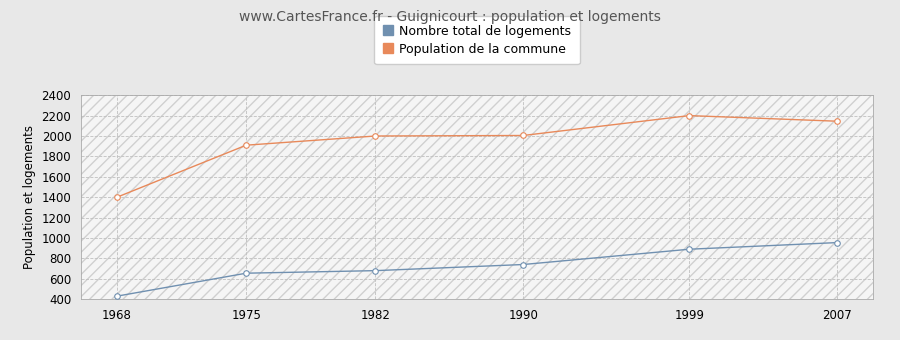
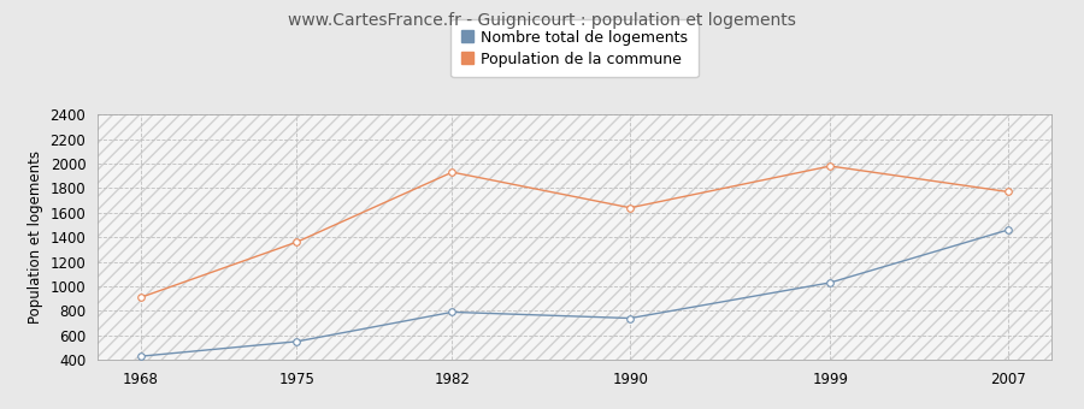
Population de la commune/1968: 1400 -> 910
Nombre total de logements/1975: 660 -> 550
Population de la commune/1975: 1910 -> 1360
Nombre total de logements/1982: 680 -> 790
Population de la commune/1982: 2000 -> 1930
Population de la commune/1990: 2000 -> 1640
Nombre total de logements/1999: 890 -> 1030
Population de la commune/1999: 2200 -> 1980
Nombre total de logements/2007: 960 -> 1460
Population de la commune/2007: 2140 -> 1770
